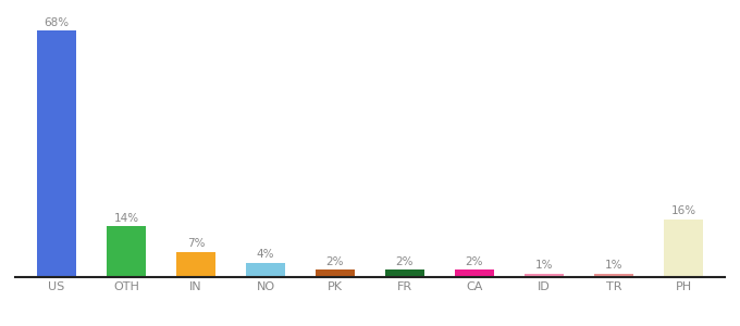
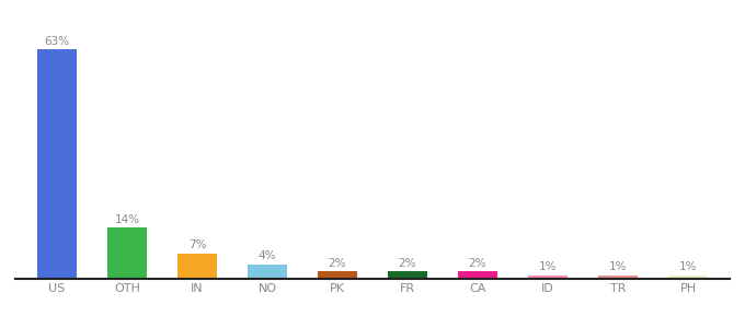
US: 68% -> 63%
PH: 16% -> 1%
